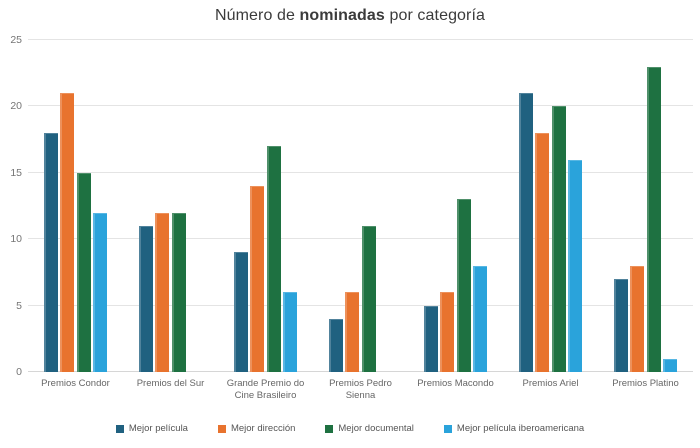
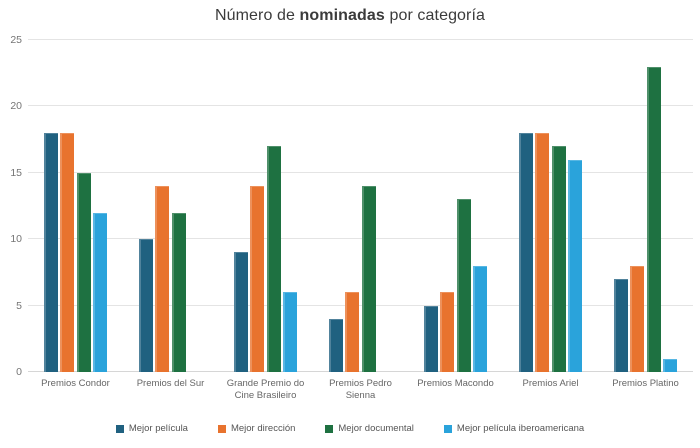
Mejor dirección/Premios Condor: 21 -> 18
Mejor película/Premios del Sur: 11 -> 10
Mejor dirección/Premios del Sur: 12 -> 14
Mejor documental/Premios Pedro Sienna: 11 -> 14
Mejor película/Premios Ariel: 21 -> 18
Mejor documental/Premios Ariel: 20 -> 17
